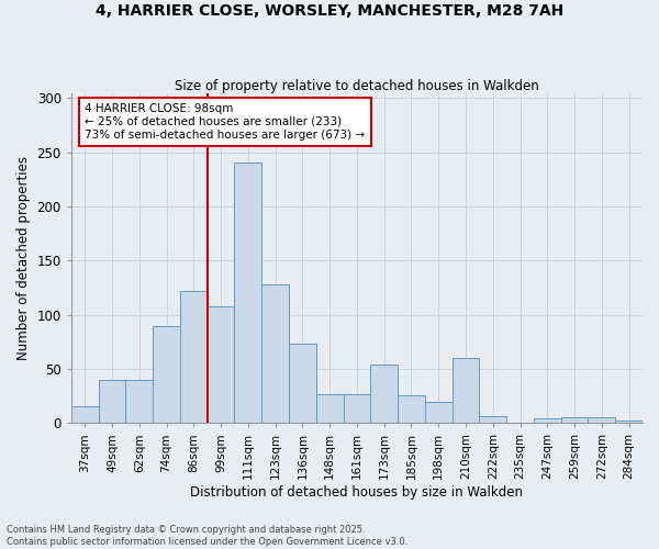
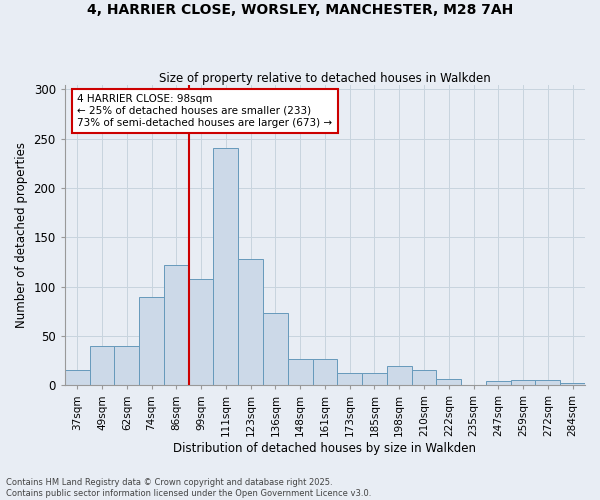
173sqm: 54 -> 12
185sqm: 26 -> 12
210sqm: 60 -> 16
